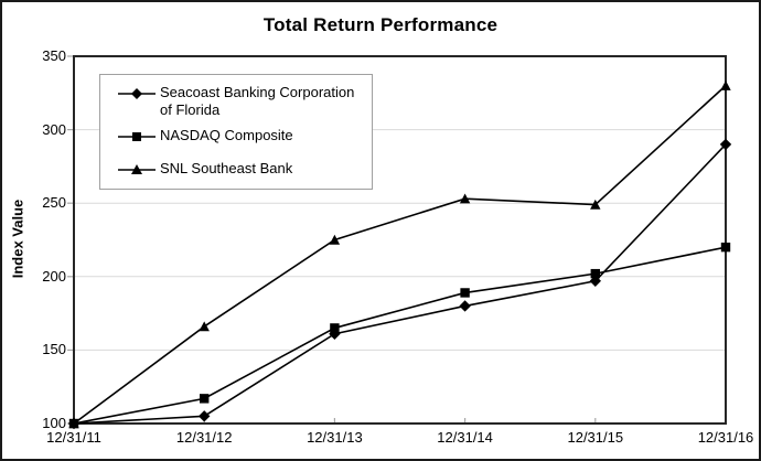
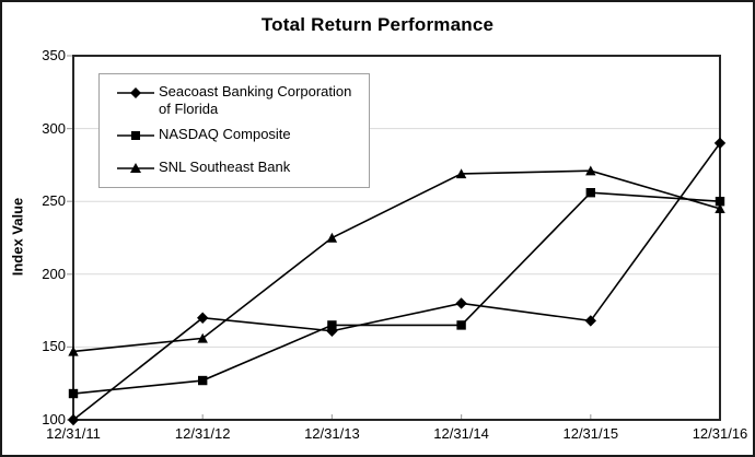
NASDAQ Composite/12/31/11: 100 -> 118
SNL Southeast Bank/12/31/11: 100 -> 147
Seacoast Banking Corporation of Florida/12/31/12: 105 -> 170
NASDAQ Composite/12/31/12: 117 -> 127
SNL Southeast Bank/12/31/12: 166 -> 156
NASDAQ Composite/12/31/14: 189 -> 165
SNL Southeast Bank/12/31/14: 253 -> 269
Seacoast Banking Corporation of Florida/12/31/15: 197 -> 168
NASDAQ Composite/12/31/15: 202 -> 256
SNL Southeast Bank/12/31/15: 249 -> 271
NASDAQ Composite/12/31/16: 220 -> 250
SNL Southeast Bank/12/31/16: 330 -> 245
